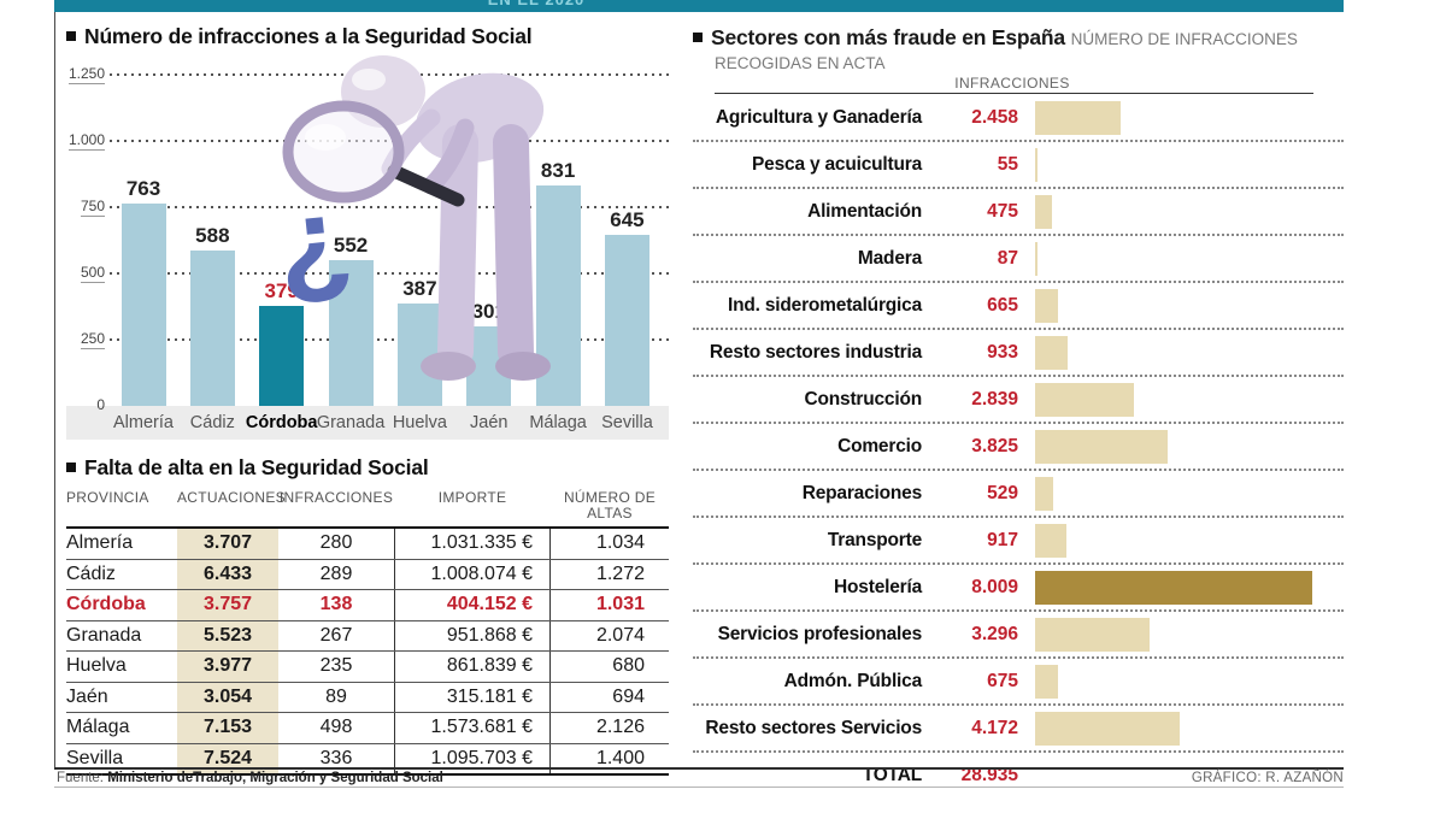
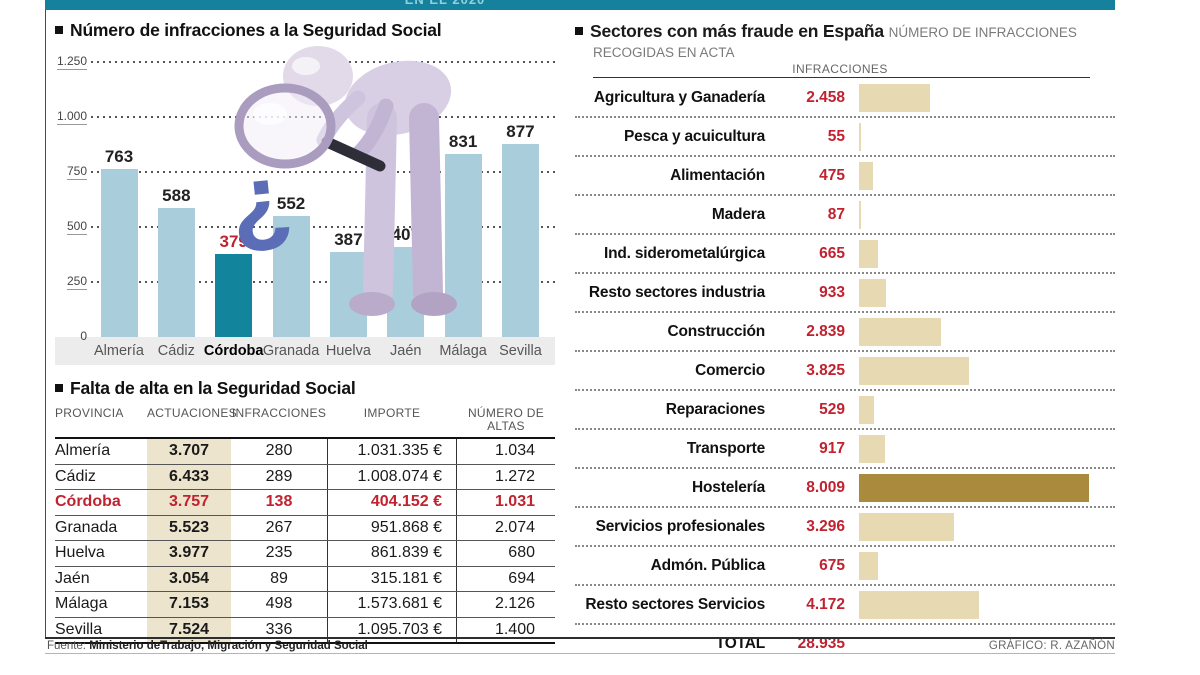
Número de infracciones a la Seguridad Social/Jaén: 301 -> 407
Número de infracciones a la Seguridad Social/Sevilla: 645 -> 877
